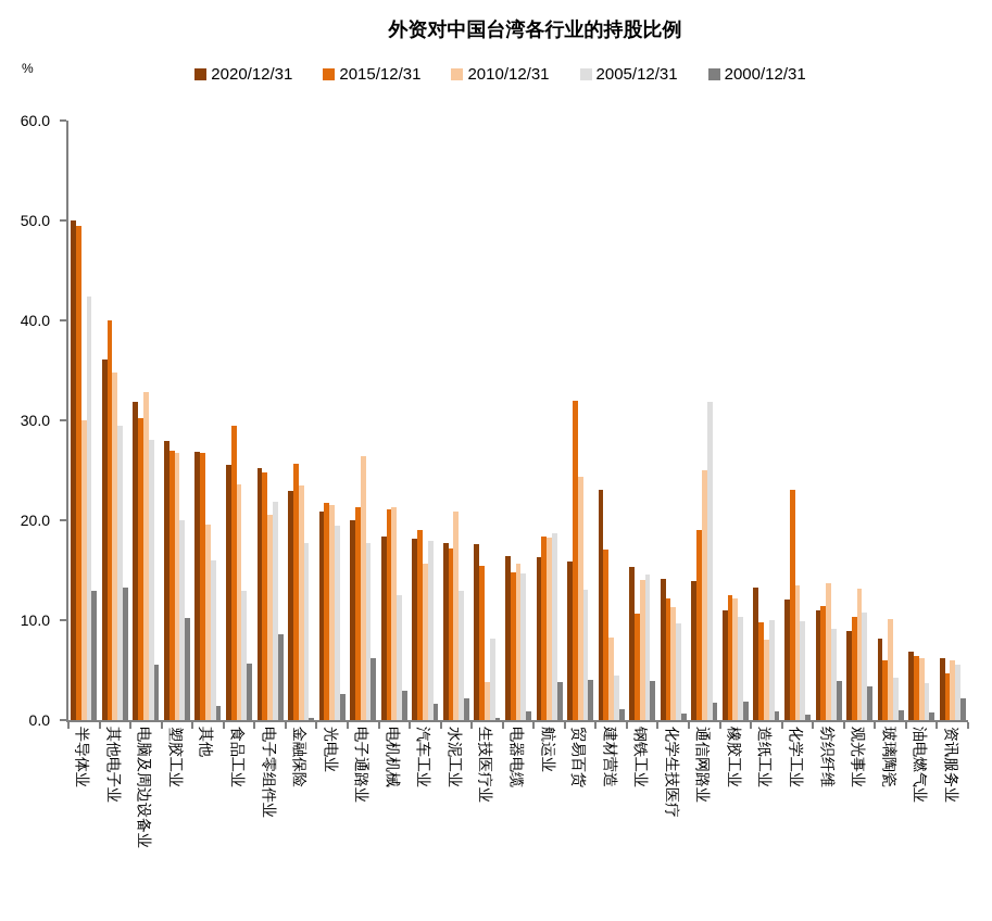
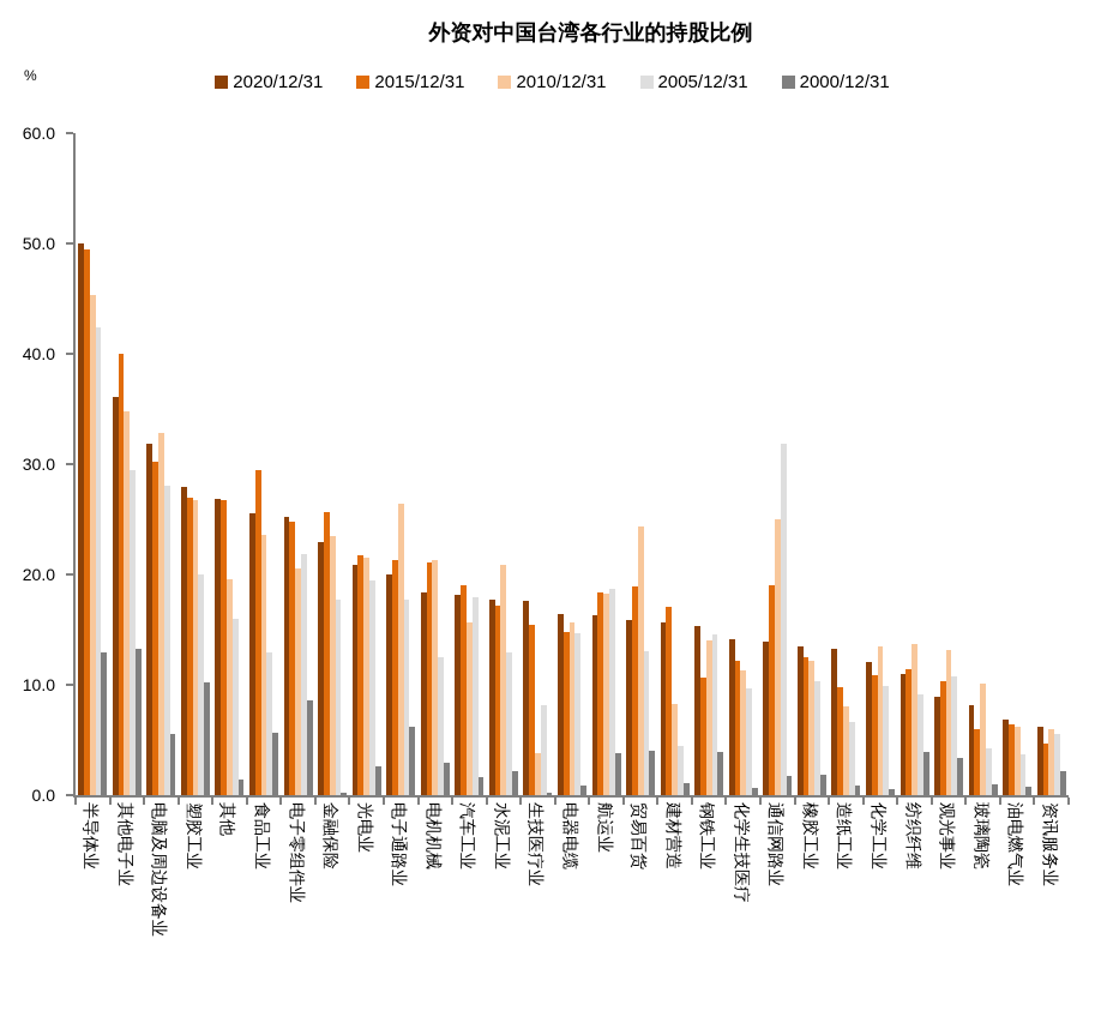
2010/12/31/半导体业: 30 -> 45
2015/12/31/贸易百货: 32 -> 19
2020/12/31/建材营造: 23 -> 16
2020/12/31/橡胶工业: 11 -> 14
2005/12/31/造纸工业: 10 -> 7
2015/12/31/化学工业: 23 -> 11
